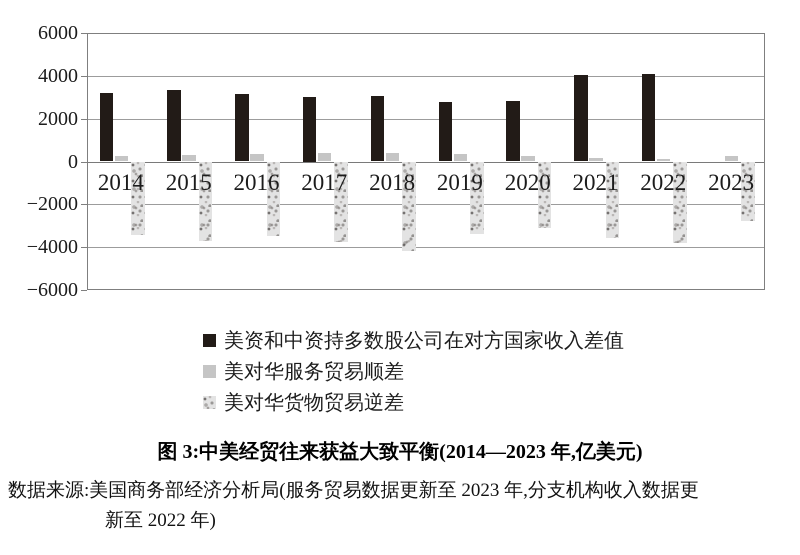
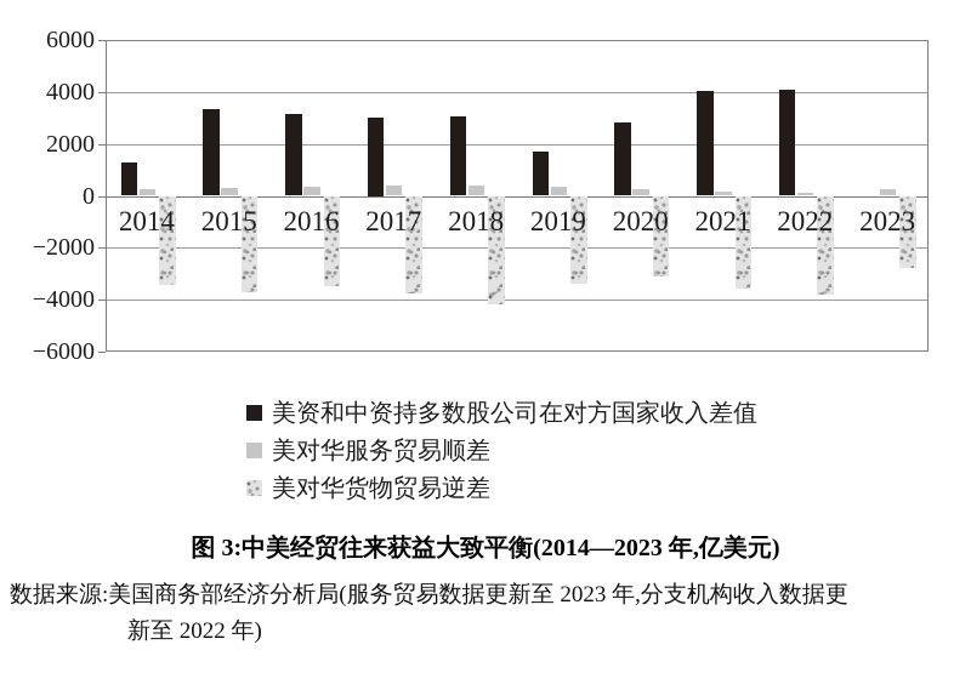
美资和中资持多数股公司在对方国家收入差值/2014: 3200 -> 1300
美资和中资持多数股公司在对方国家收入差值/2019: 2800 -> 1700
